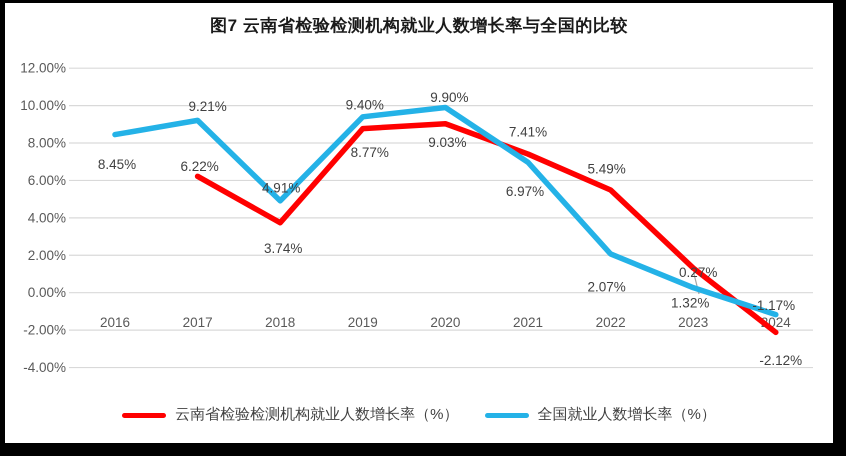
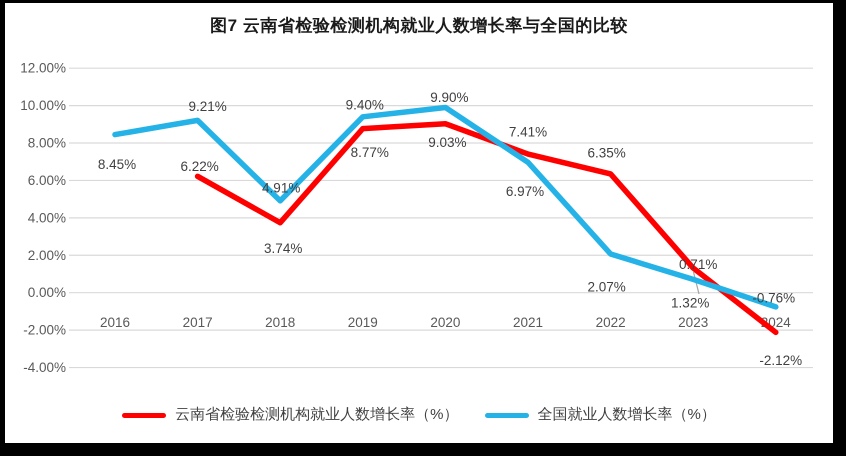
云南省检验检测机构就业人数增长率（%）/2022: 5.49% -> 6.35%
全国就业人数增长率（%）/2023: 0.27% -> 0.71%
全国就业人数增长率（%）/2024: -1.17% -> -0.76%
